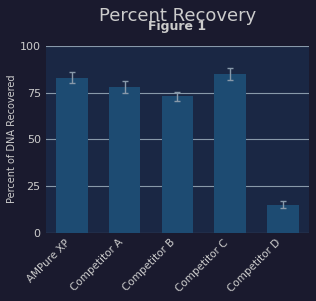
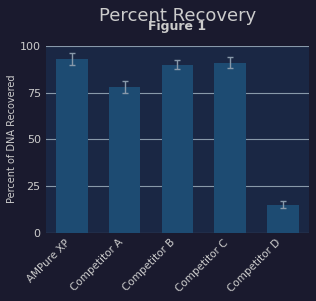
AMPure XP: 83 -> 93
Competitor B: 73 -> 90
Competitor C: 85 -> 91
